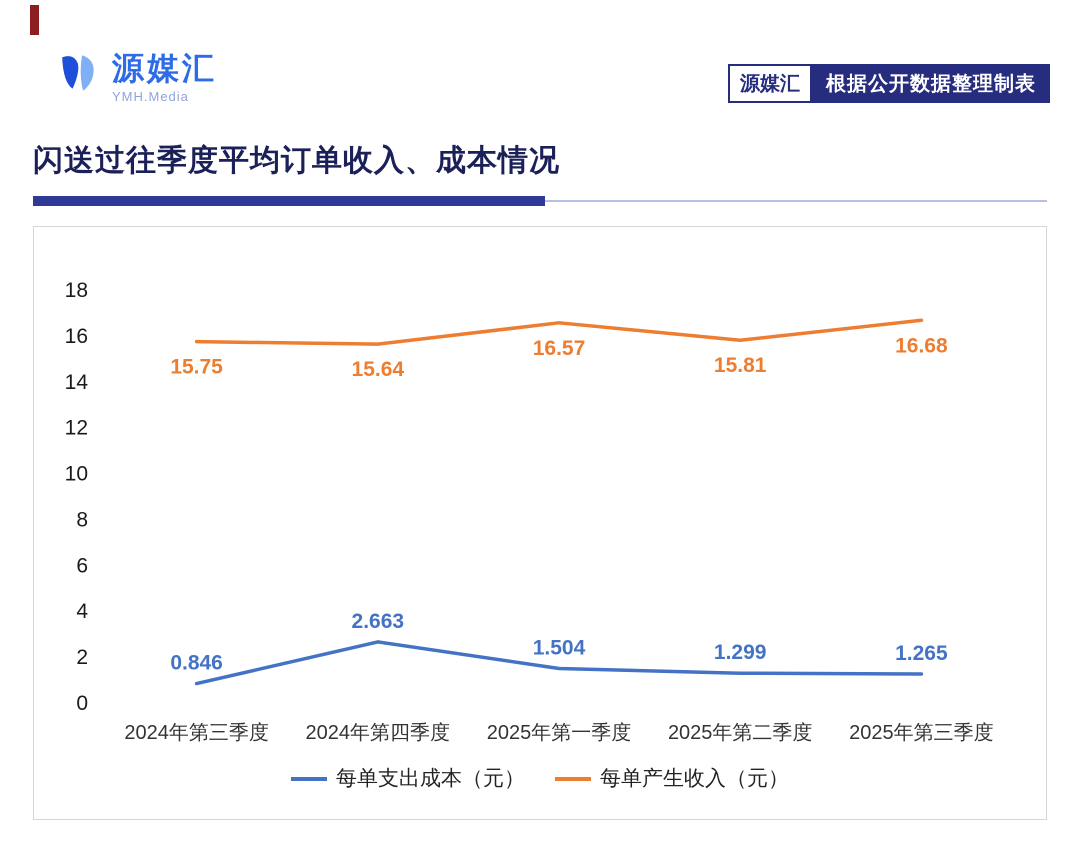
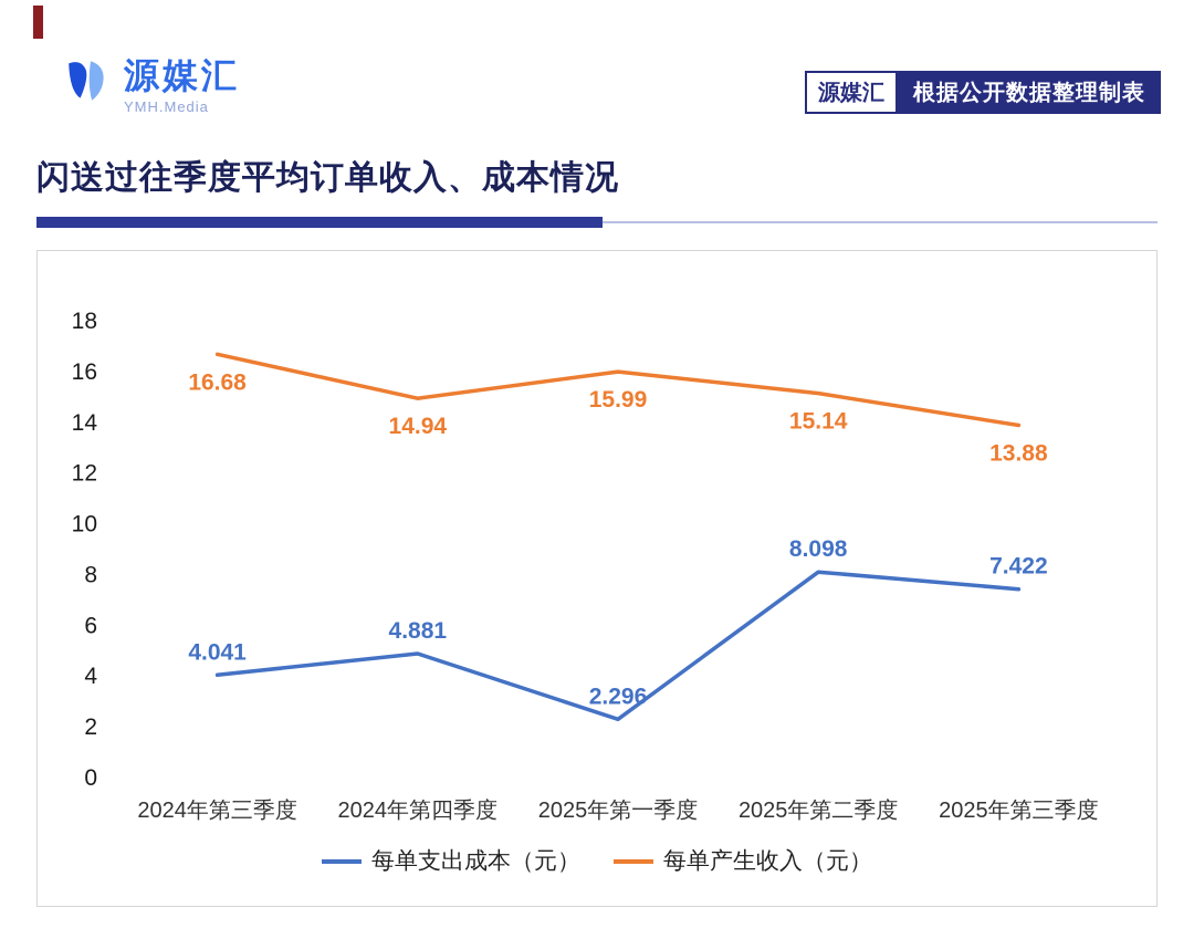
每单支出成本（元）/2024年第三季度: 0.846 -> 4.041
每单产生收入（元）/2024年第三季度: 15.75 -> 16.68
每单支出成本（元）/2024年第四季度: 2.663 -> 4.881
每单产生收入（元）/2024年第四季度: 15.64 -> 14.94
每单支出成本（元）/2025年第一季度: 1.504 -> 2.296
每单产生收入（元）/2025年第一季度: 16.57 -> 15.99
每单支出成本（元）/2025年第二季度: 1.299 -> 8.098
每单产生收入（元）/2025年第二季度: 15.81 -> 15.14
每单支出成本（元）/2025年第三季度: 1.265 -> 7.422
每单产生收入（元）/2025年第三季度: 16.68 -> 13.88
